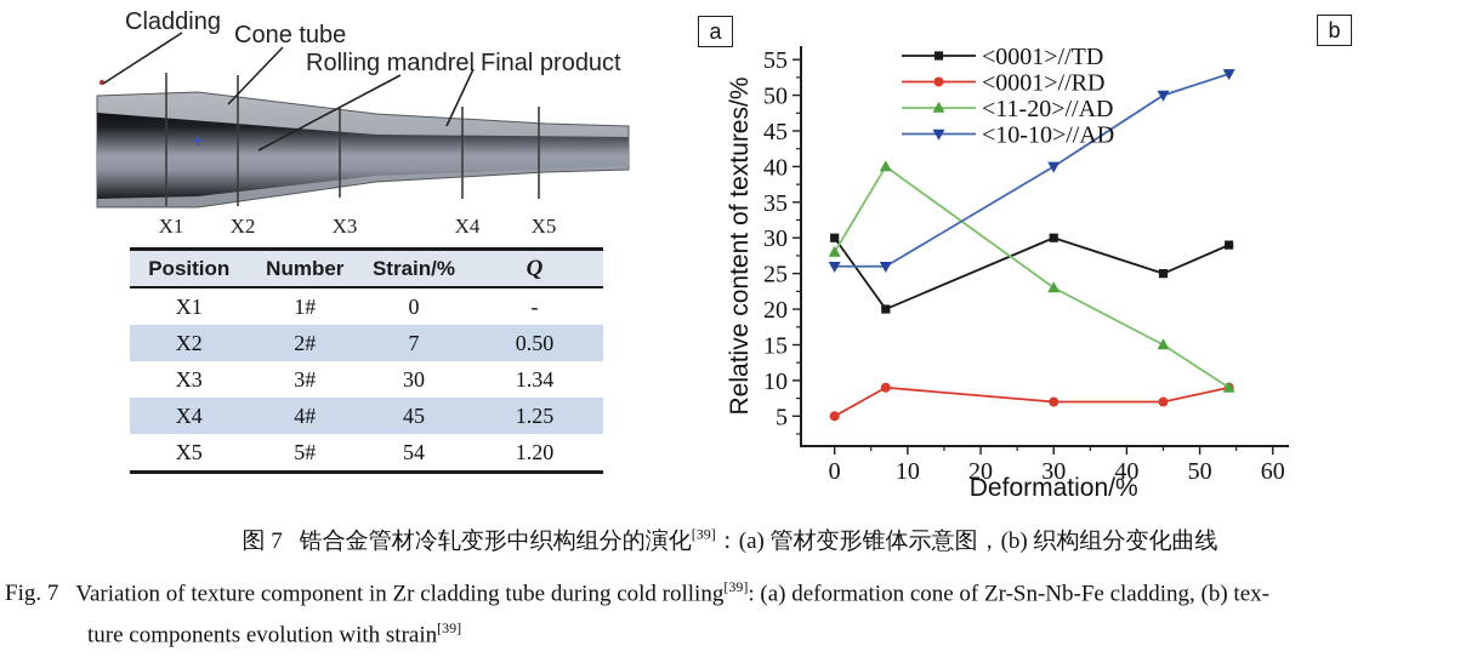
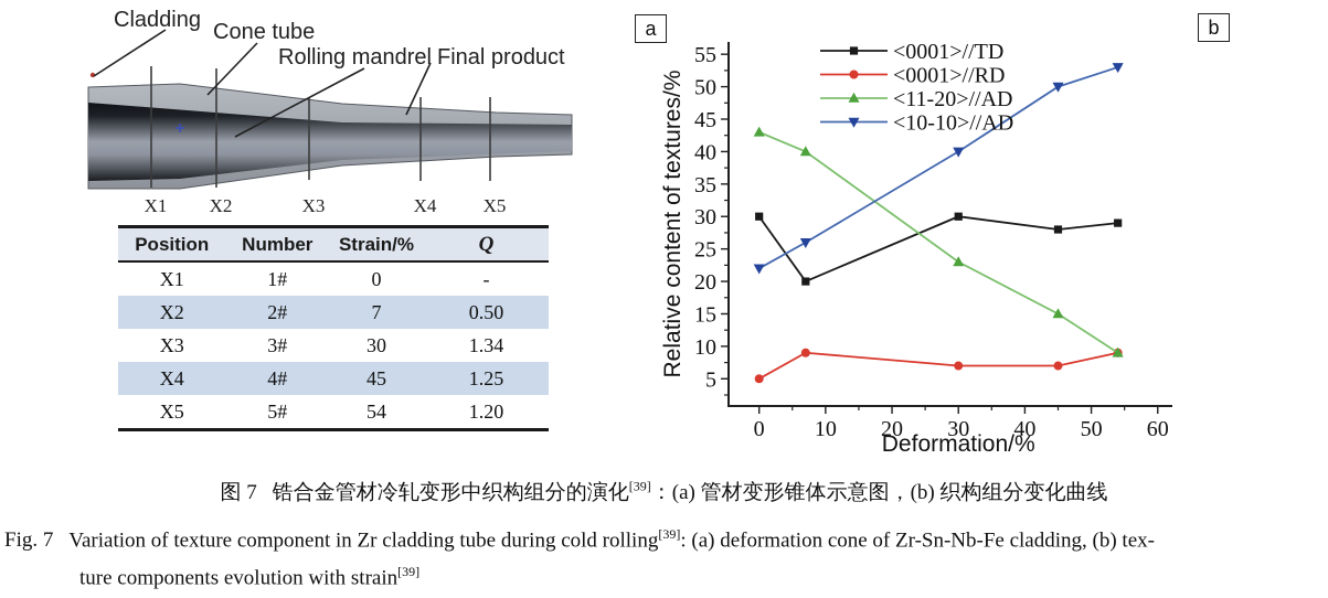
<11-20>//AD/0: 28 -> 43
<10-10>//AD/0: 26 -> 22
<0001>//TD/45: 25 -> 28
